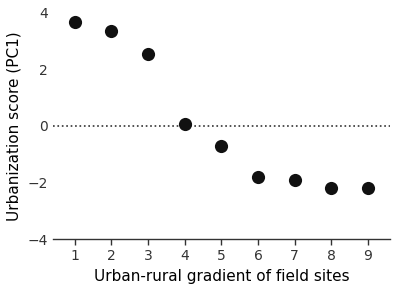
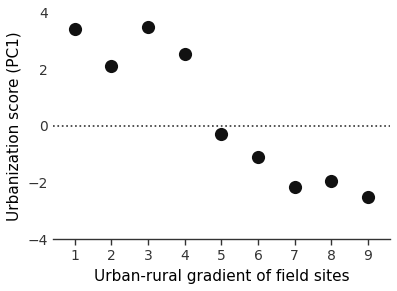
1: 3.65 -> 3.40
2: 3.35 -> 2.10
3: 2.55 -> 3.50
4: 0.05 -> 2.55
5: -0.70 -> -0.30
6: -1.80 -> -1.10
7: -1.90 -> -2.15
8: -2.20 -> -1.95
9: -2.20 -> -2.50
